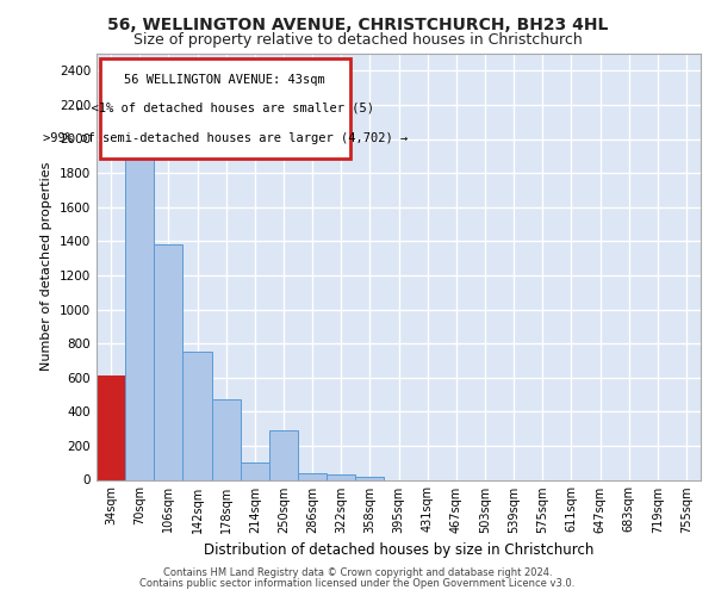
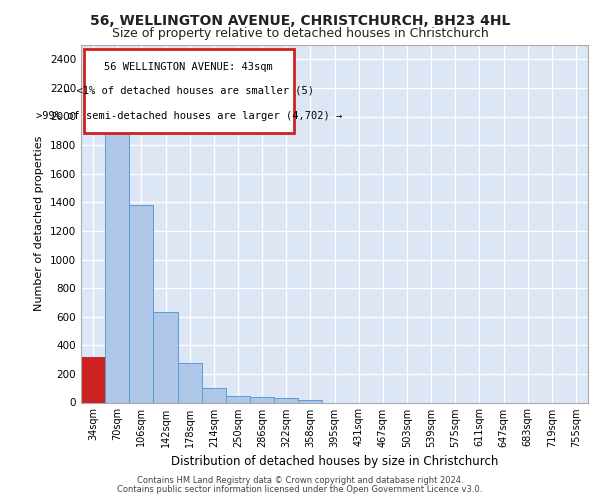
34sqm: 610 -> 320
142sqm: 750 -> 630
178sqm: 470 -> 280
250sqm: 290 -> 50
